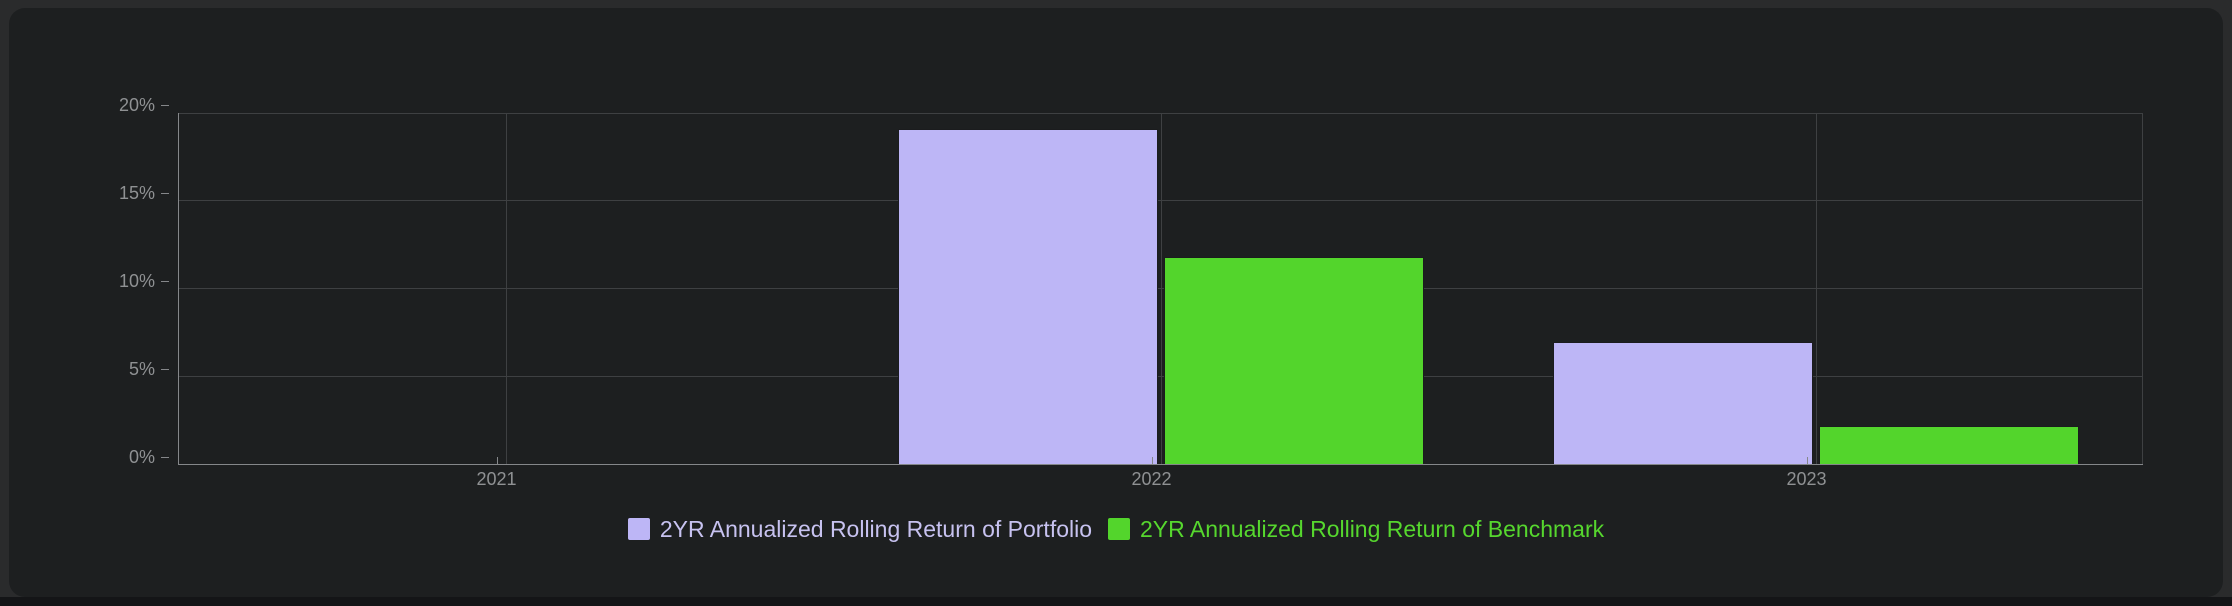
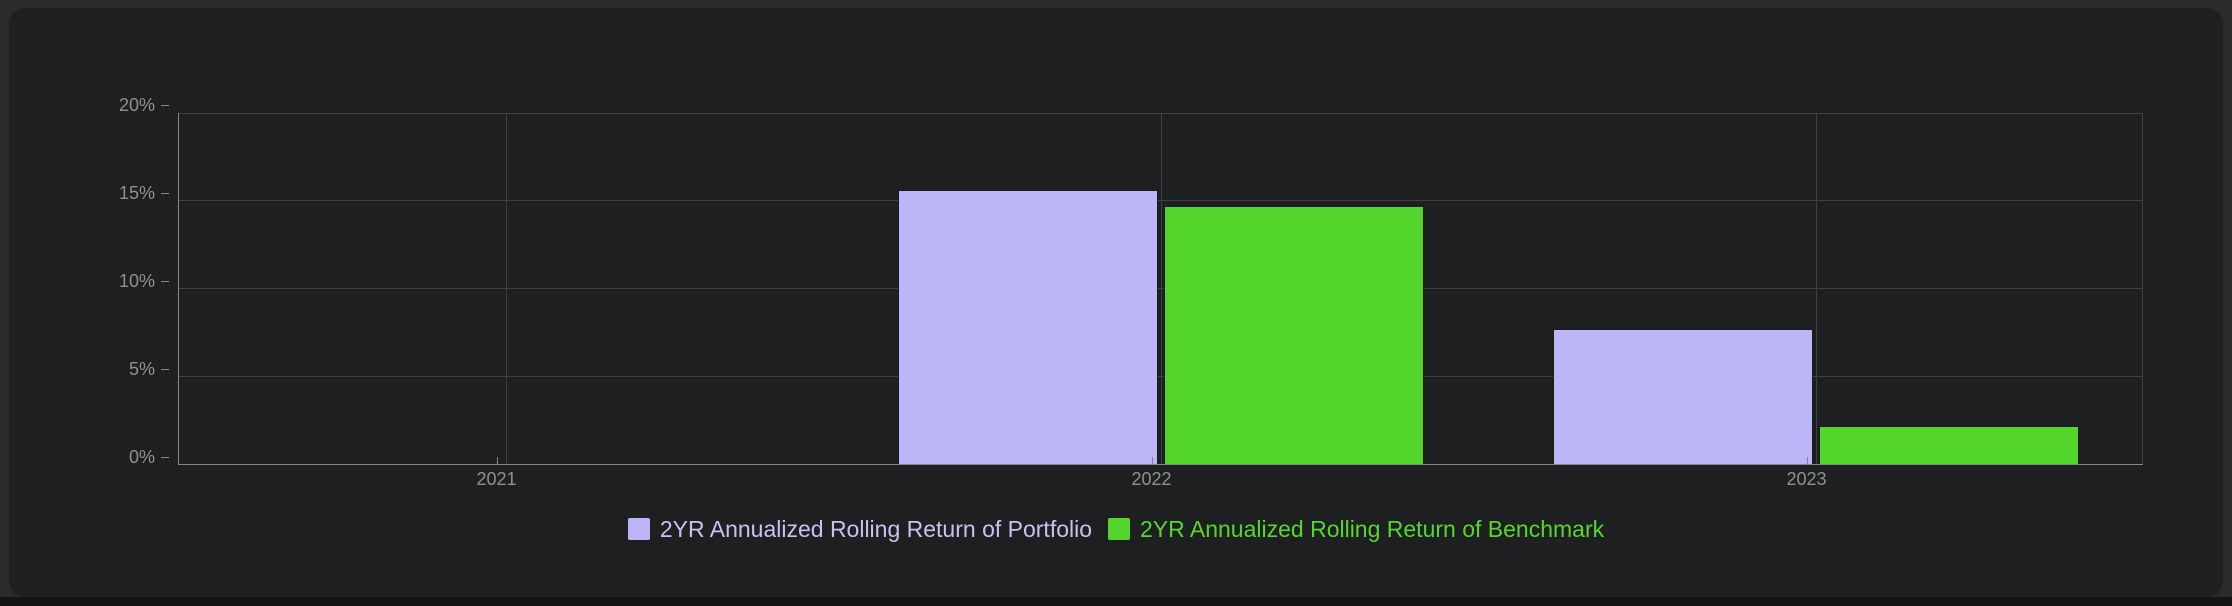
2YR Annualized Rolling Return of Portfolio/2022: 19.1% -> 15.6%
2YR Annualized Rolling Return of Benchmark/2022: 11.8% -> 14.7%
2YR Annualized Rolling Return of Portfolio/2023: 7.0% -> 7.7%
